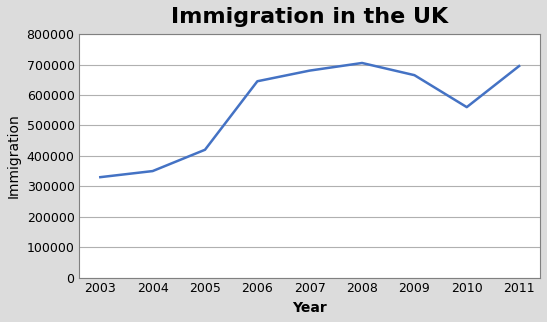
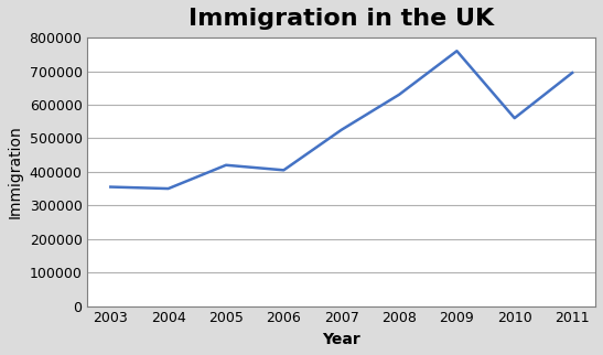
2003: 330000 -> 355000
2006: 645000 -> 405000
2007: 680000 -> 525000
2008: 705000 -> 630000
2009: 665000 -> 760000
